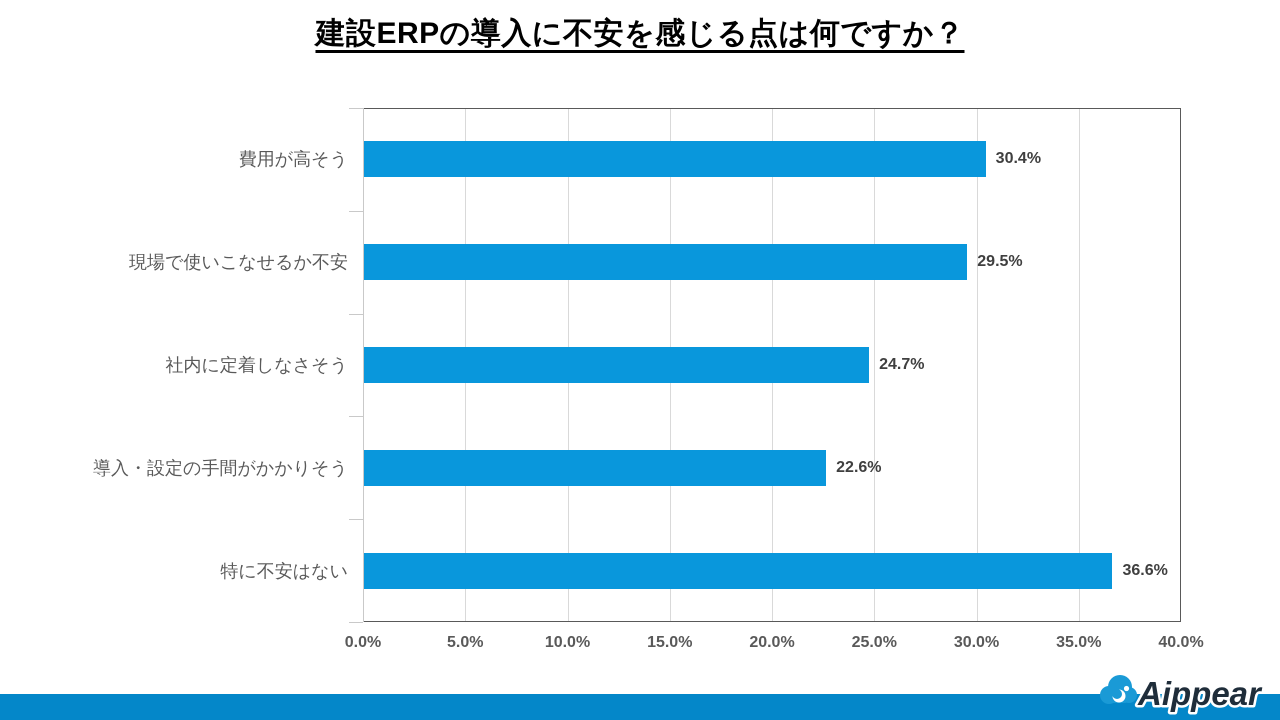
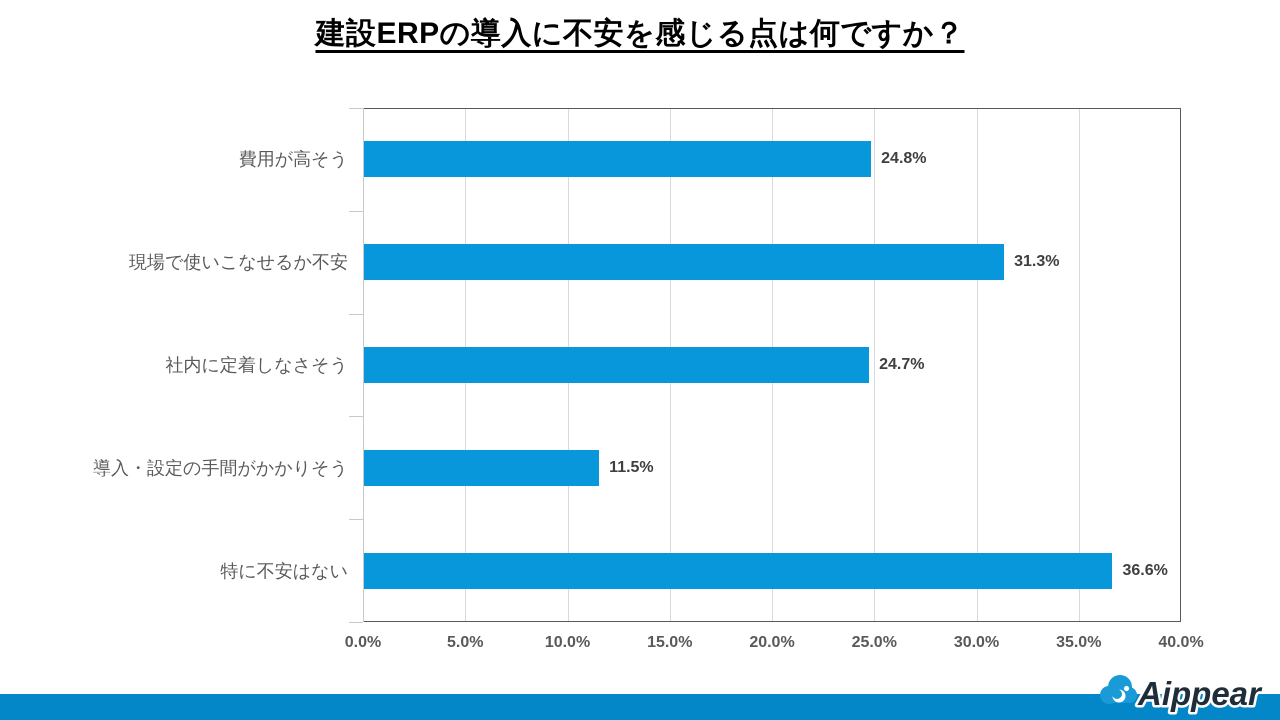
費用が高そう: 30.4% -> 24.8%
現場で使いこなせるか不安: 29.5% -> 31.3%
導入・設定の手間がかかりそう: 22.6% -> 11.5%
